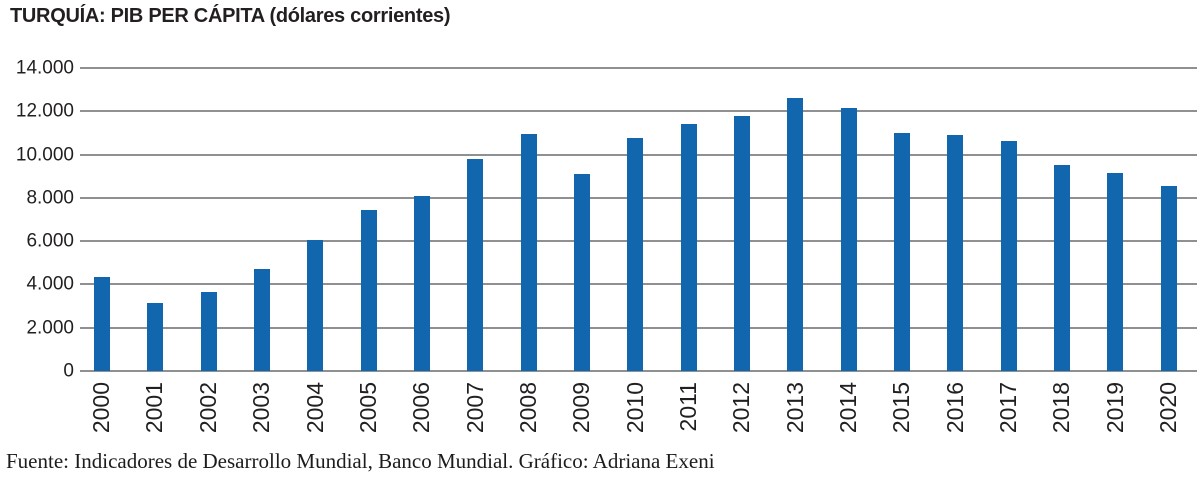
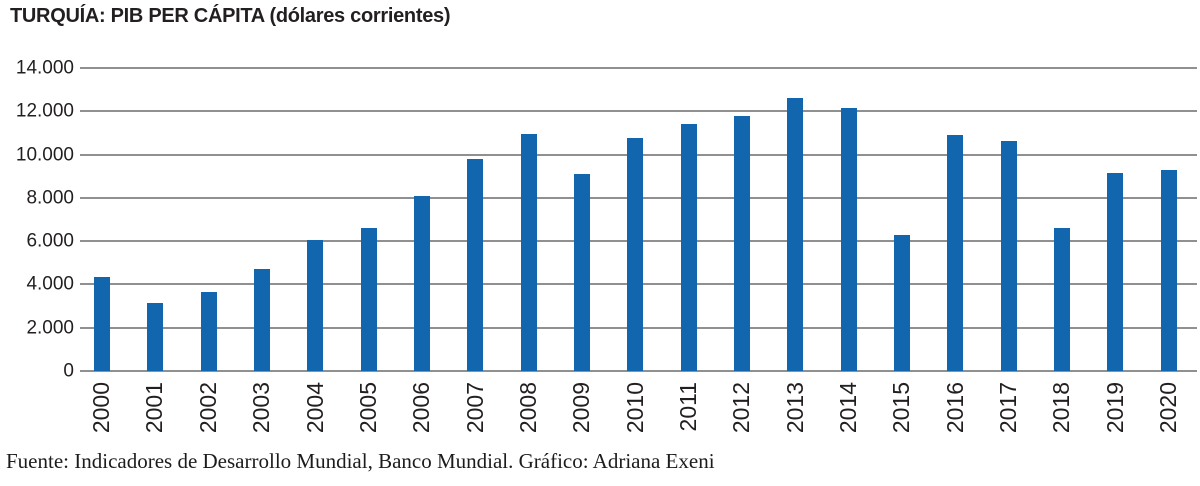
2005: 7500 -> 6600
2015: 11000 -> 6300
2018: 9500 -> 6600
2020: 8500 -> 9300
